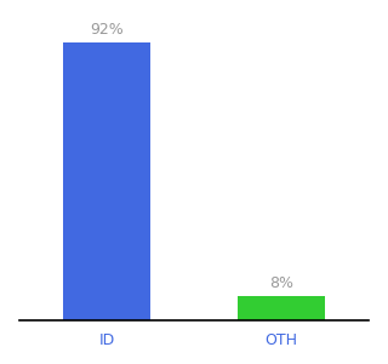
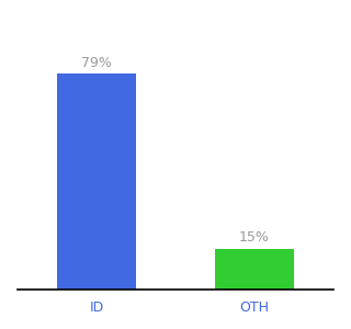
ID: 92% -> 79%
OTH: 8% -> 15%
